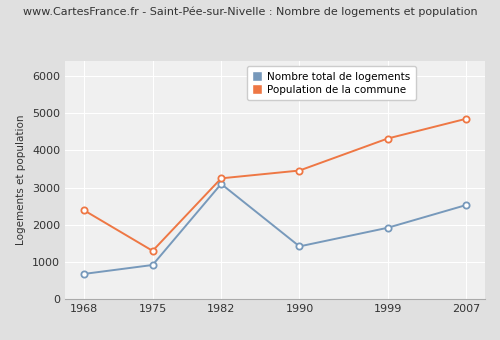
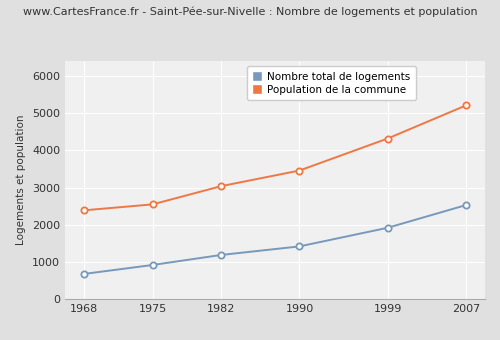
Population de la commune/1975: 1300 -> 2550
Nombre total de logements/1982: 3100 -> 1190
Population de la commune/1982: 3250 -> 3040
Population de la commune/2007: 4850 -> 5210
